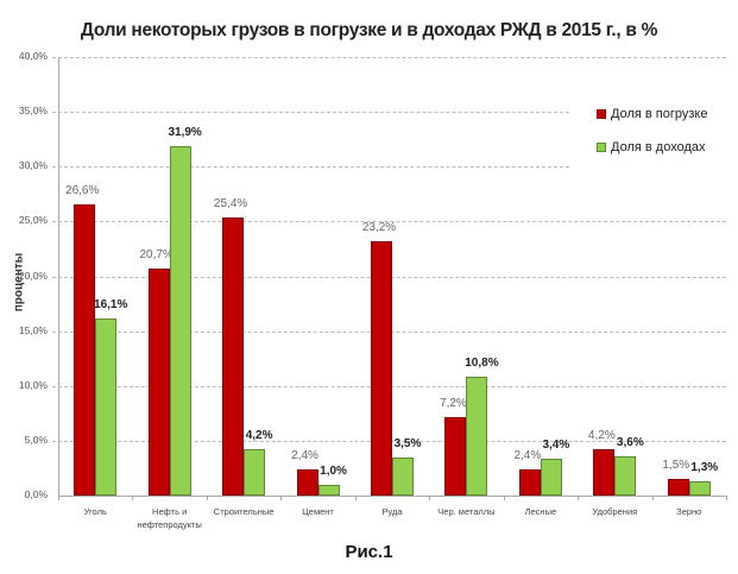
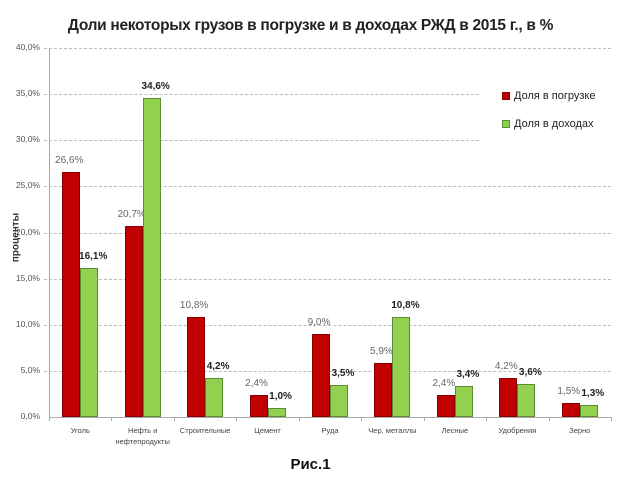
Доля в доходах/Нефть и нефтепродукты: 31,9% -> 34,6%
Доля в погрузке/Строительные: 25,4% -> 10,8%
Доля в погрузке/Руда: 23,2% -> 9,0%
Доля в погрузке/Чер. металлы: 7,2% -> 5,9%
